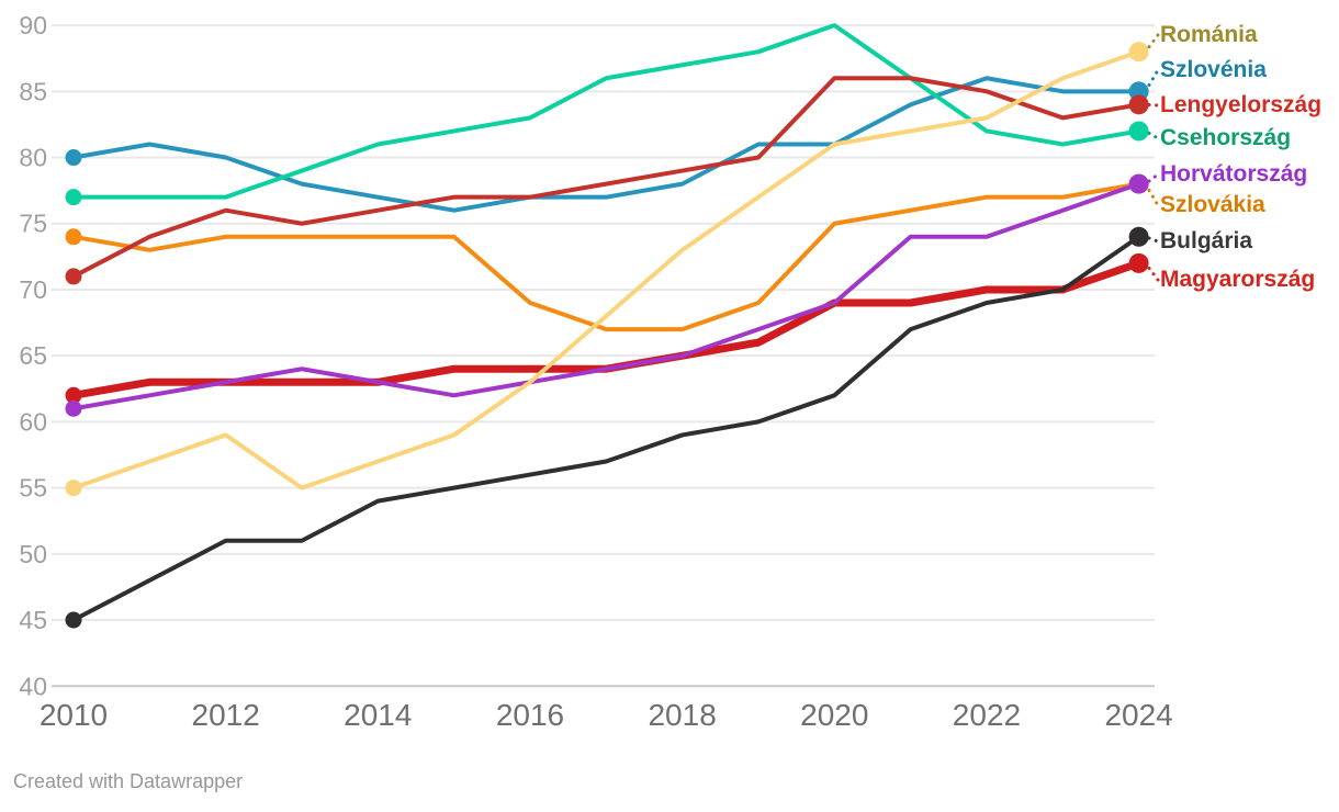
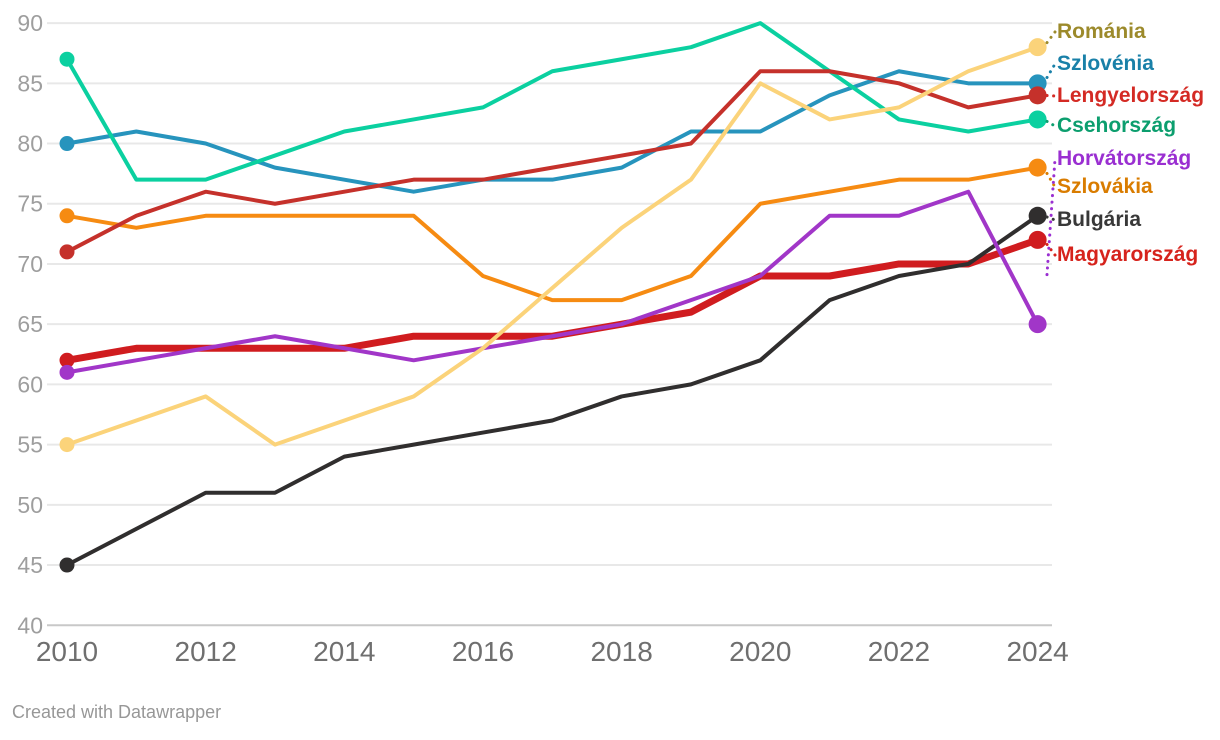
Csehország/2010: 77 -> 87
Románia/2020: 81 -> 85
Horvátország/2024: 78 -> 65
